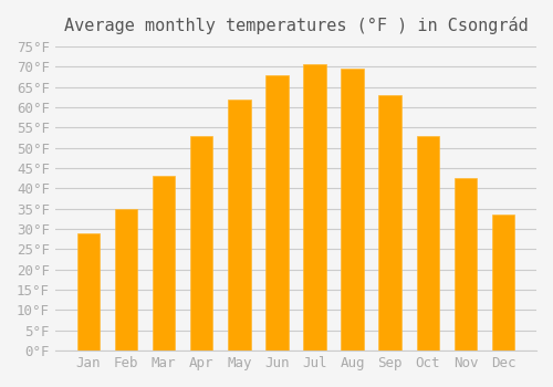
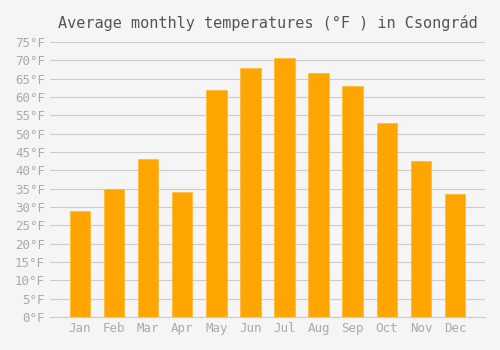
Apr: 53.0°F -> 34.0°F
Aug: 69.5°F -> 66.5°F
